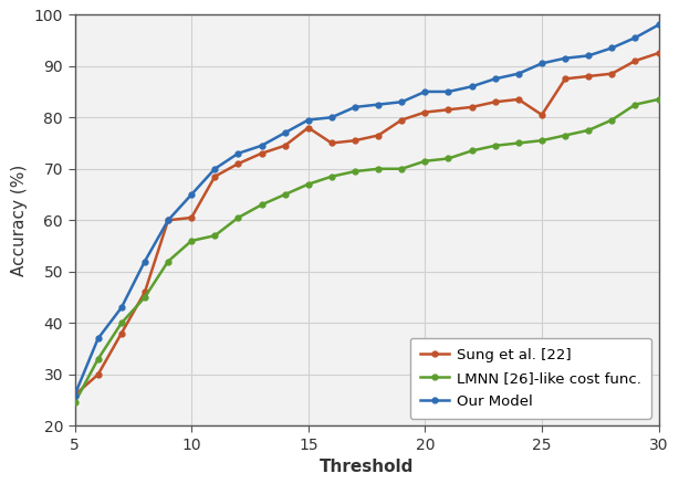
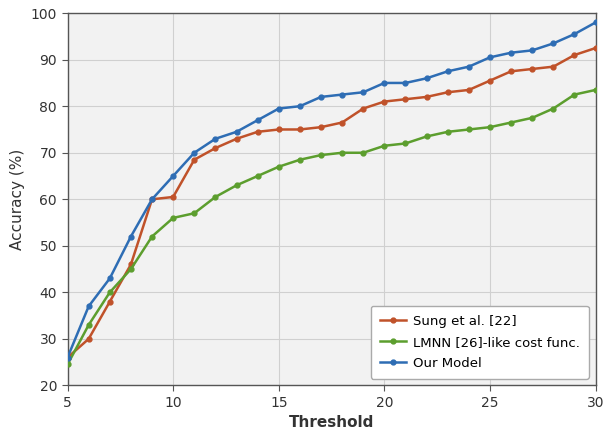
Sung et al. [22]/15: 78.0 -> 75.0
Sung et al. [22]/25: 80.5 -> 85.5
